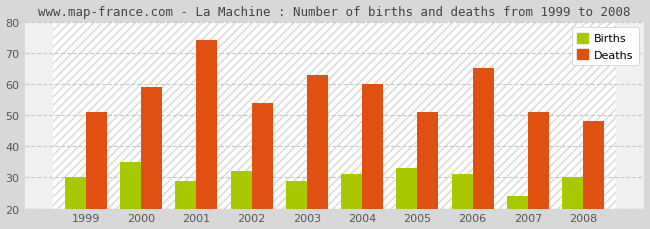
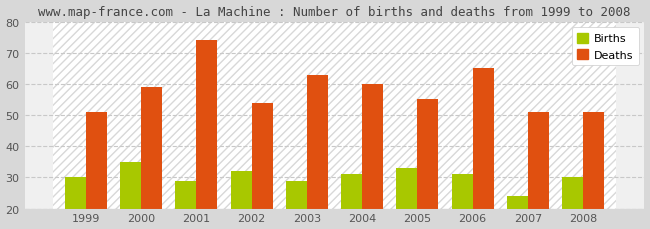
Deaths/2005: 51 -> 55
Deaths/2008: 48 -> 51
